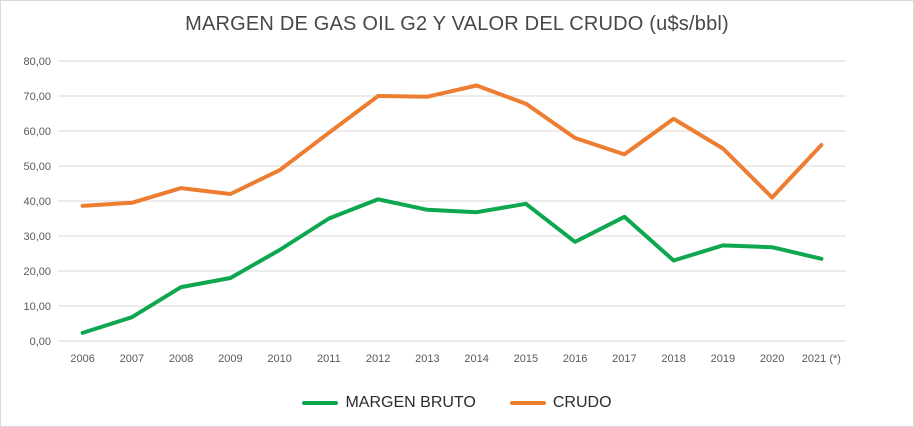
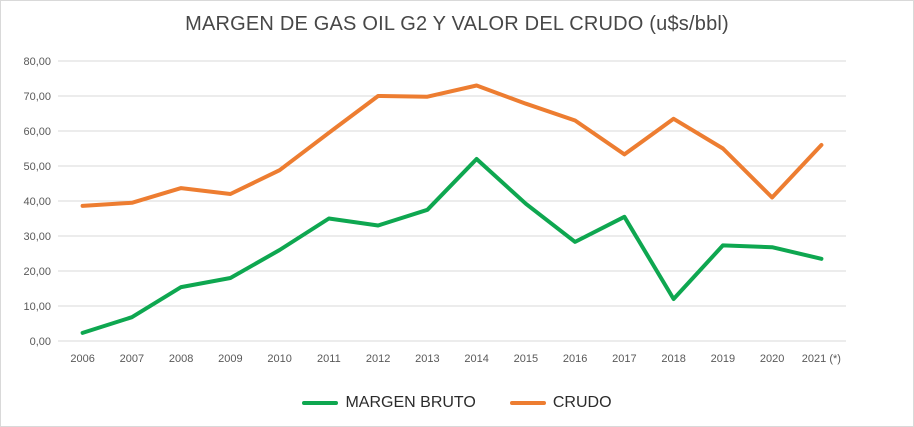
MARGEN BRUTO/2012: 40 -> 33
MARGEN BRUTO/2014: 37 -> 52
CRUDO/2016: 58 -> 63
MARGEN BRUTO/2018: 23 -> 12
